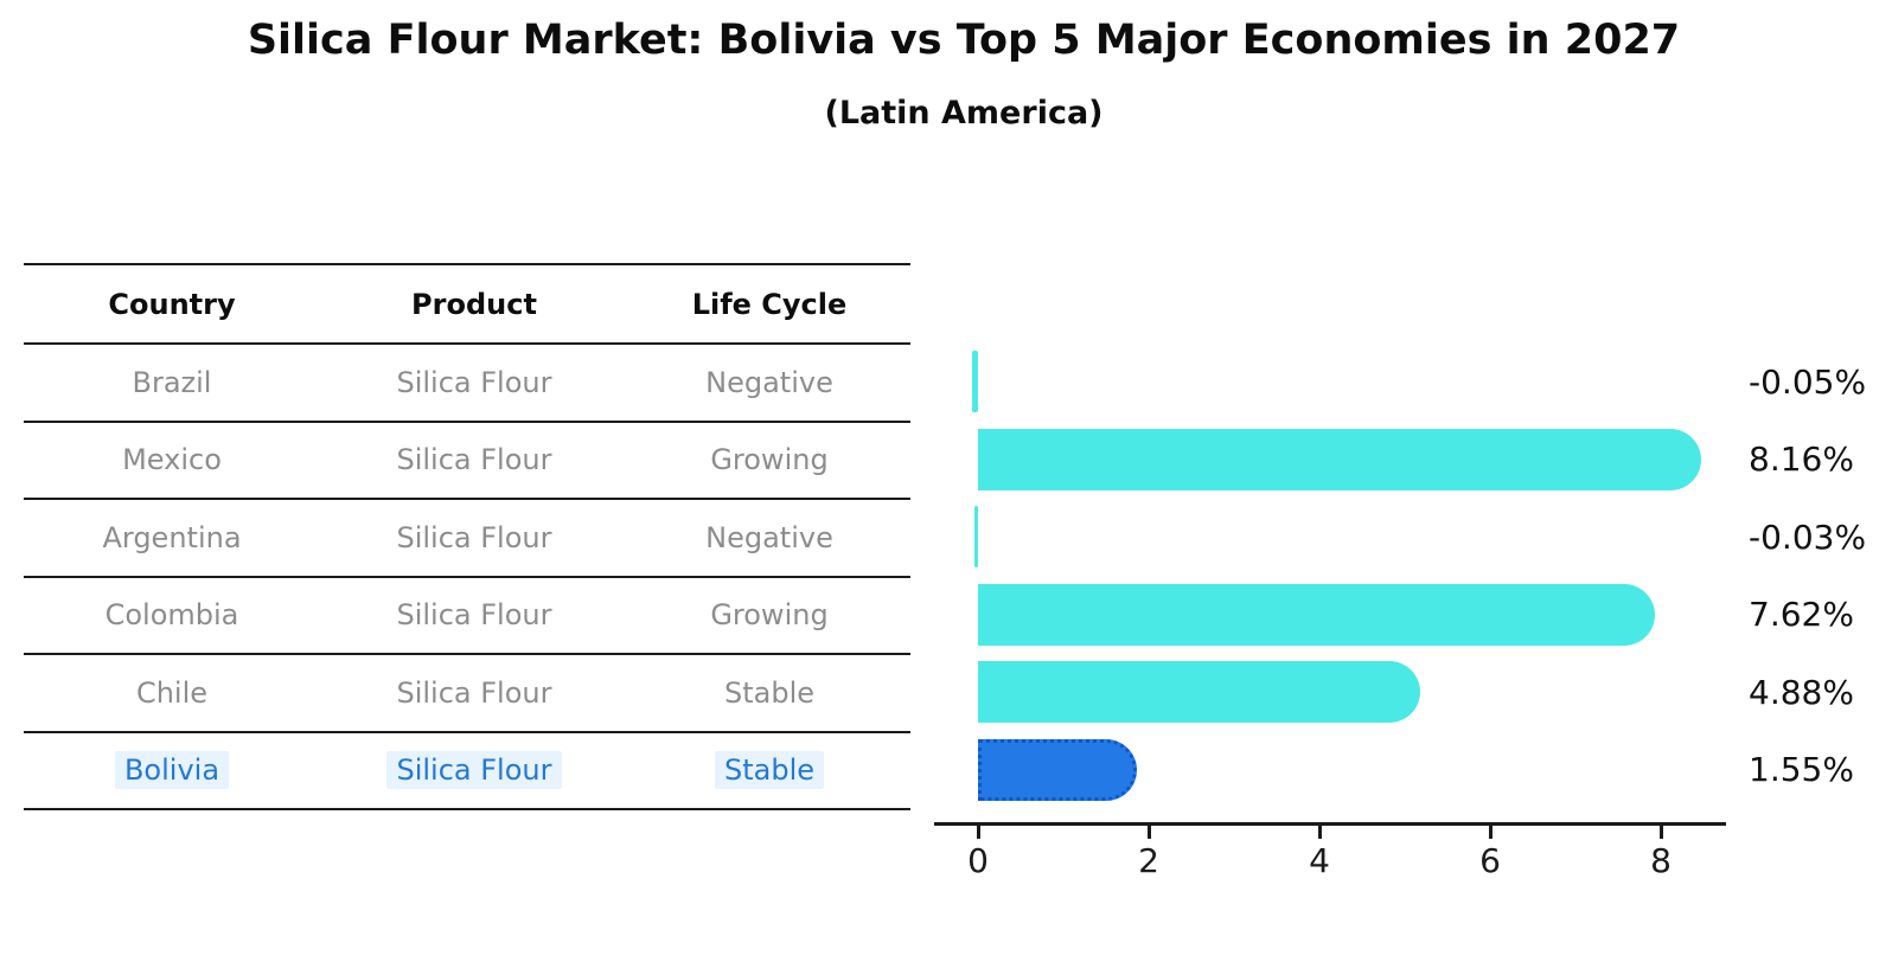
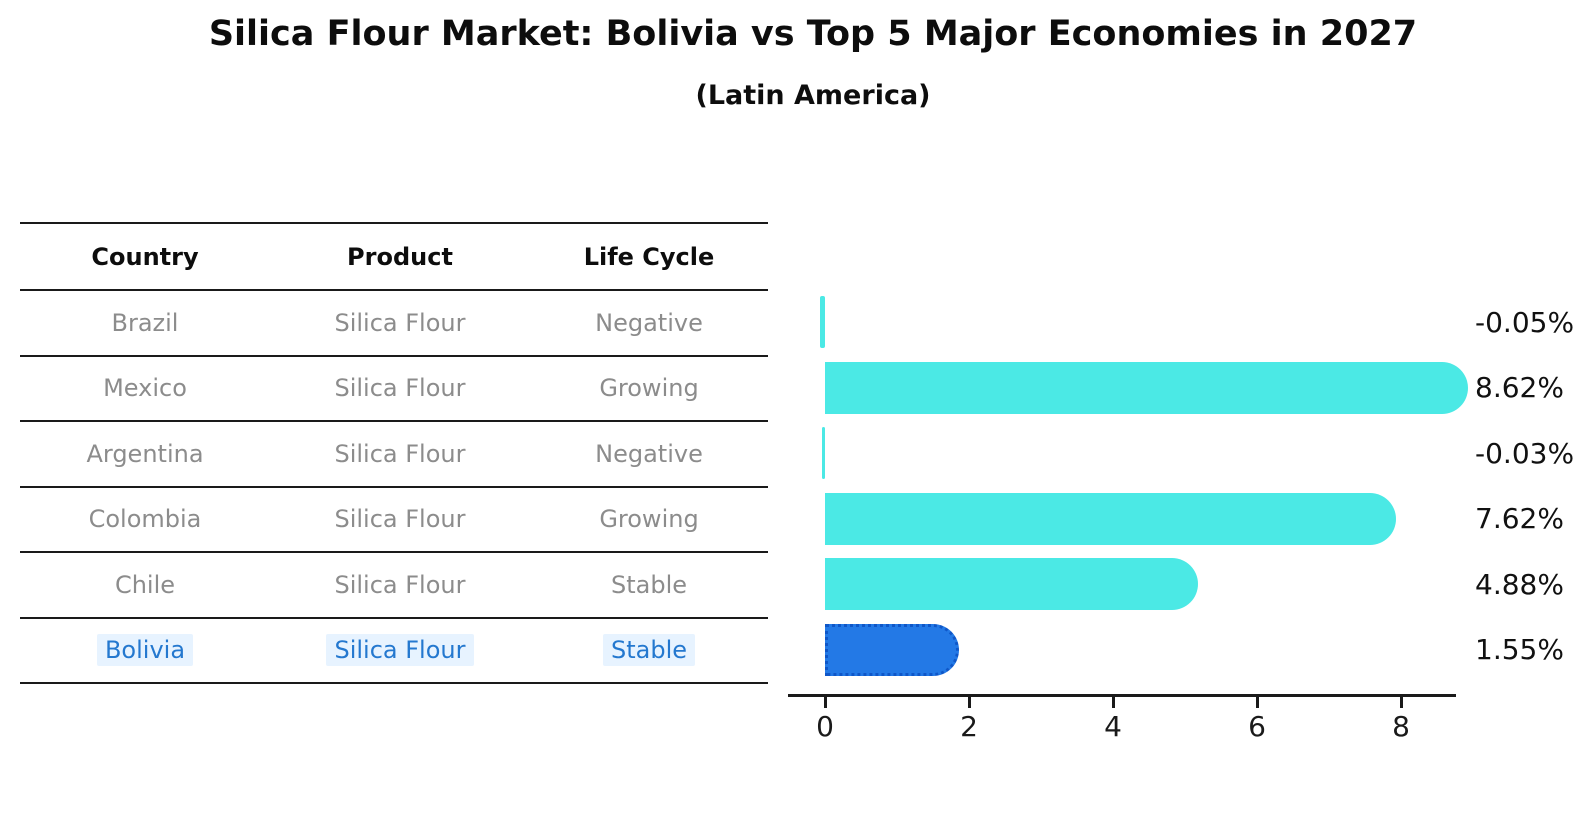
Mexico: 8.16% -> 8.62%
